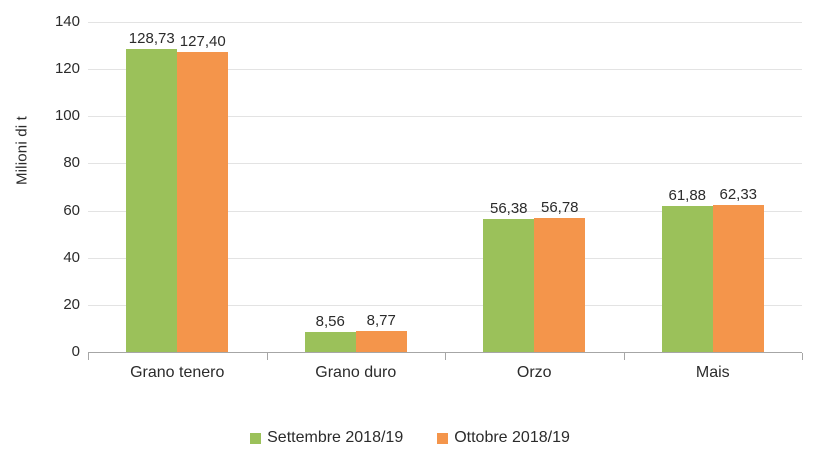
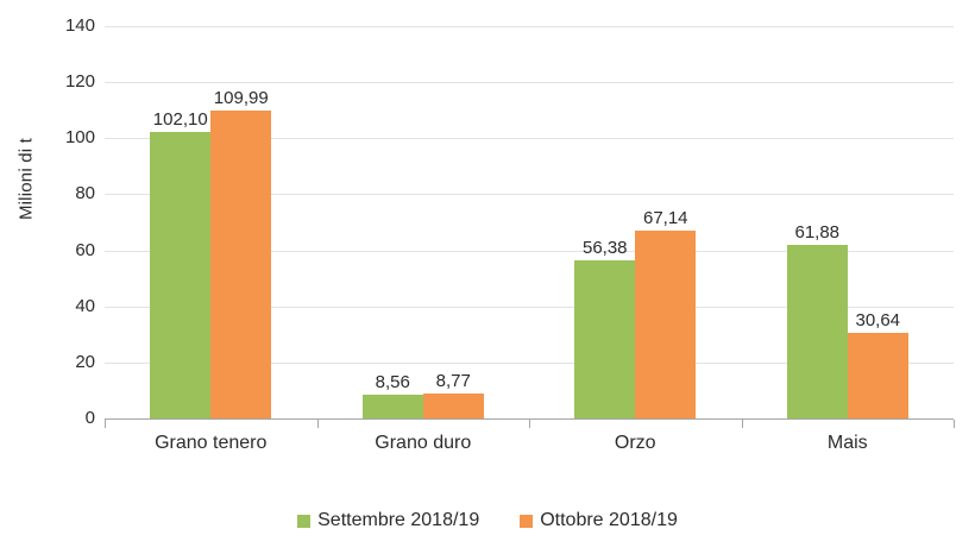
Settembre 2018/19/Grano tenero: 128,73 -> 102,10
Ottobre 2018/19/Grano tenero: 127,40 -> 109,99
Ottobre 2018/19/Orzo: 56,78 -> 67,14
Ottobre 2018/19/Mais: 62,33 -> 30,64
